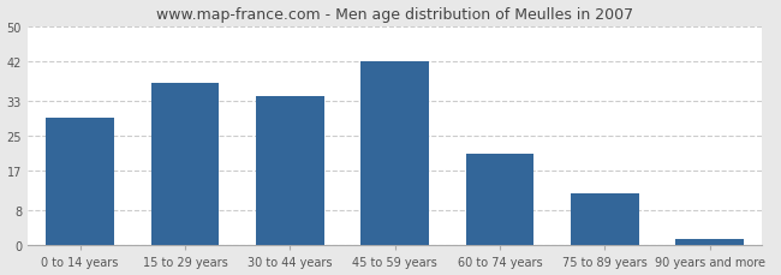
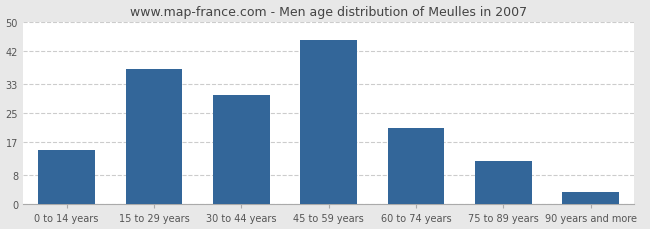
0 to 14 years: 29.0 -> 15.0
30 to 44 years: 34.0 -> 30.0
45 to 59 years: 42.0 -> 45.0
90 years and more: 1.5 -> 3.5
